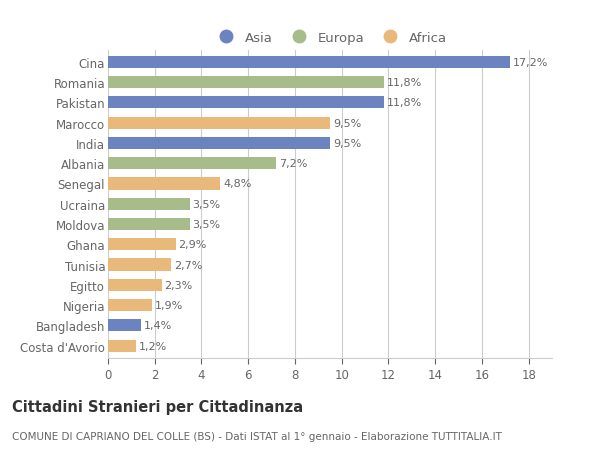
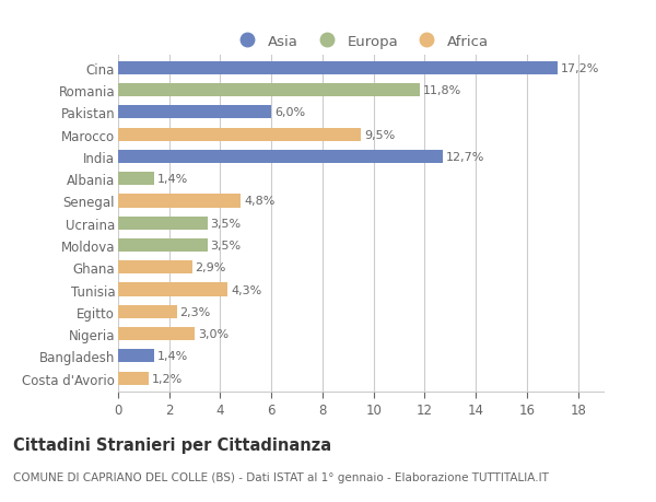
Pakistan: 11,8% -> 6,0%
India: 9,5% -> 12,7%
Albania: 7,2% -> 1,4%
Tunisia: 2,7% -> 4,3%
Nigeria: 1,9% -> 3,0%
